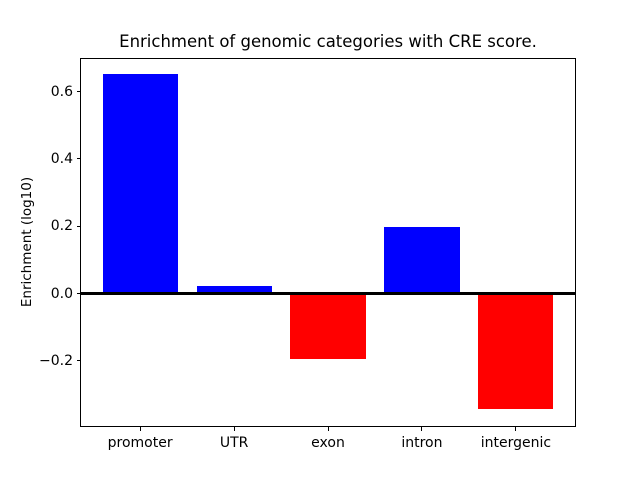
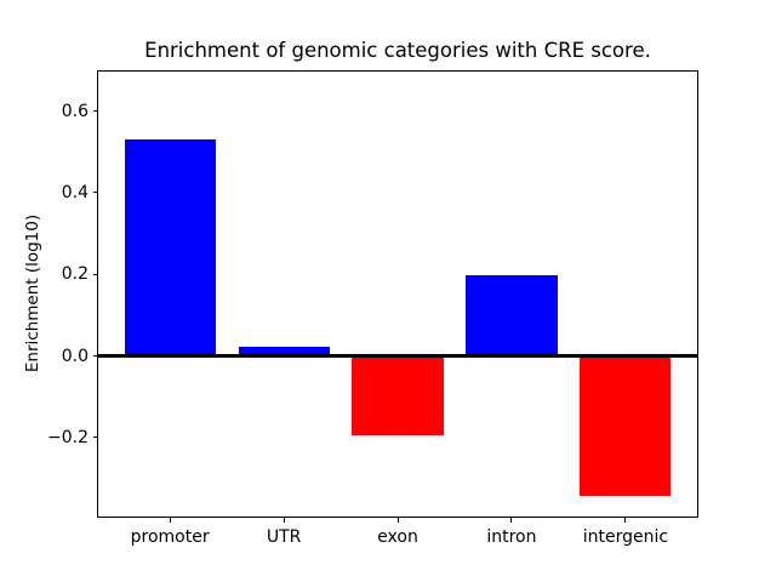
promoter: 0.65 -> 0.53
